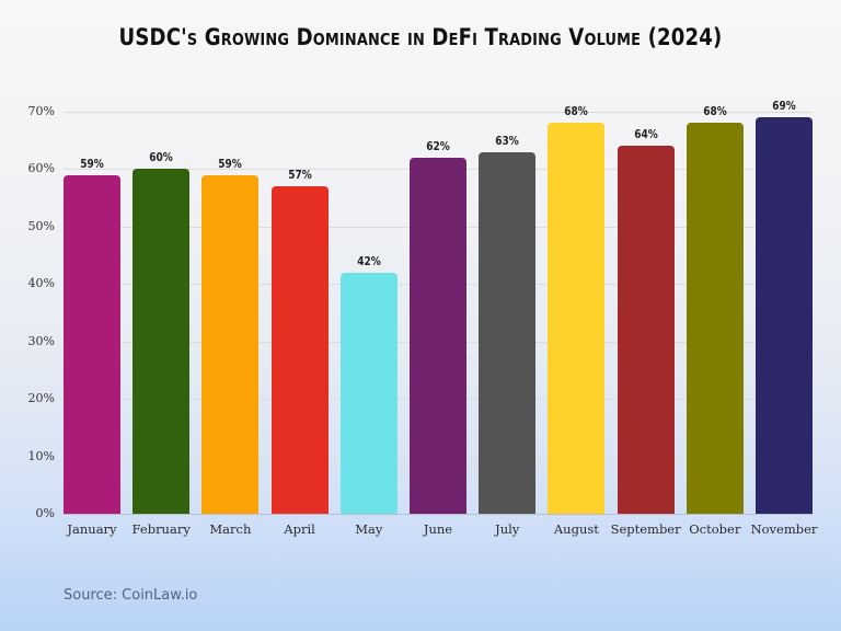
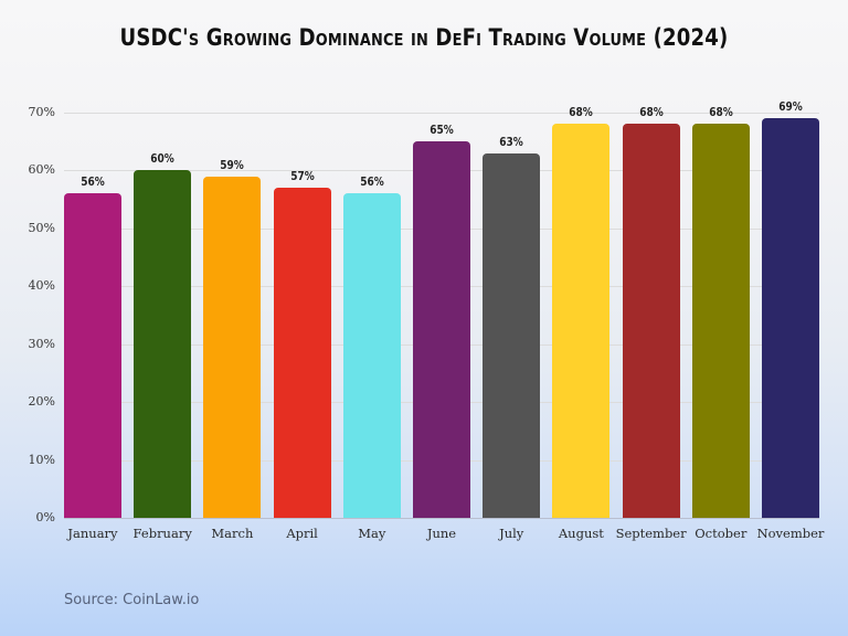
January: 59% -> 56%
May: 42% -> 56%
June: 62% -> 65%
September: 64% -> 68%
